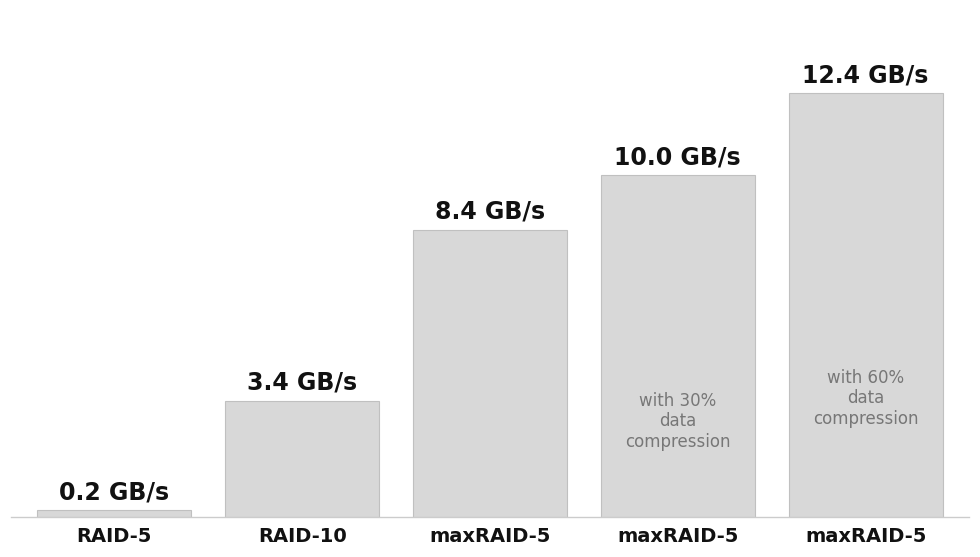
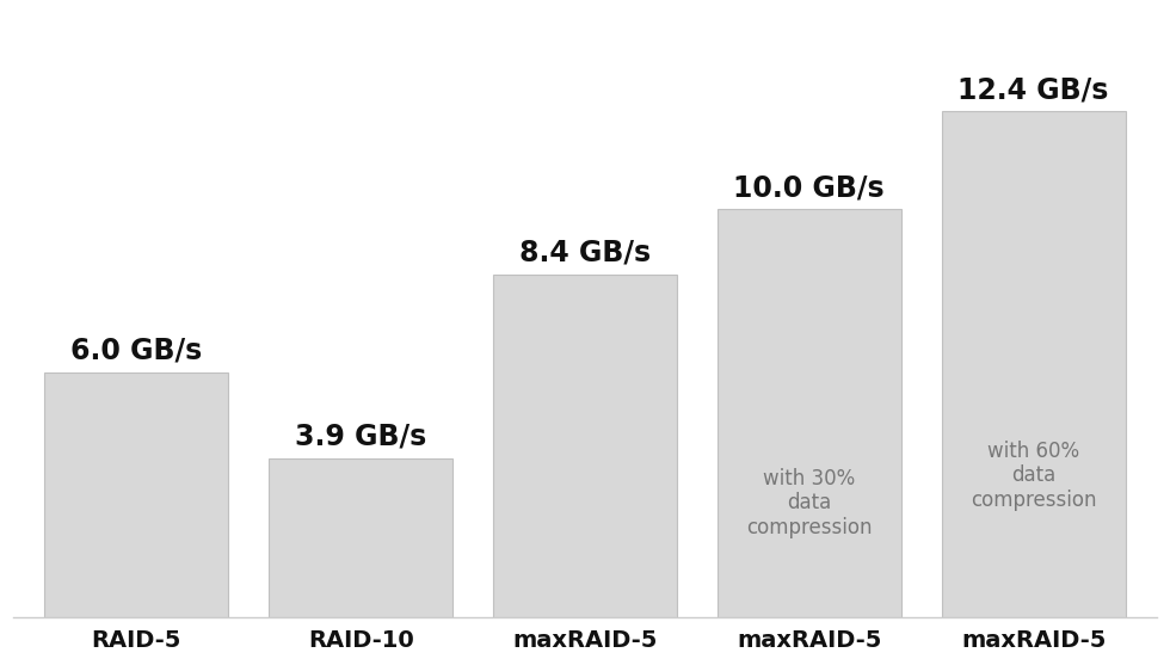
RAID-5: 0.2 -> 6.0
RAID-10: 3.4 -> 3.9
